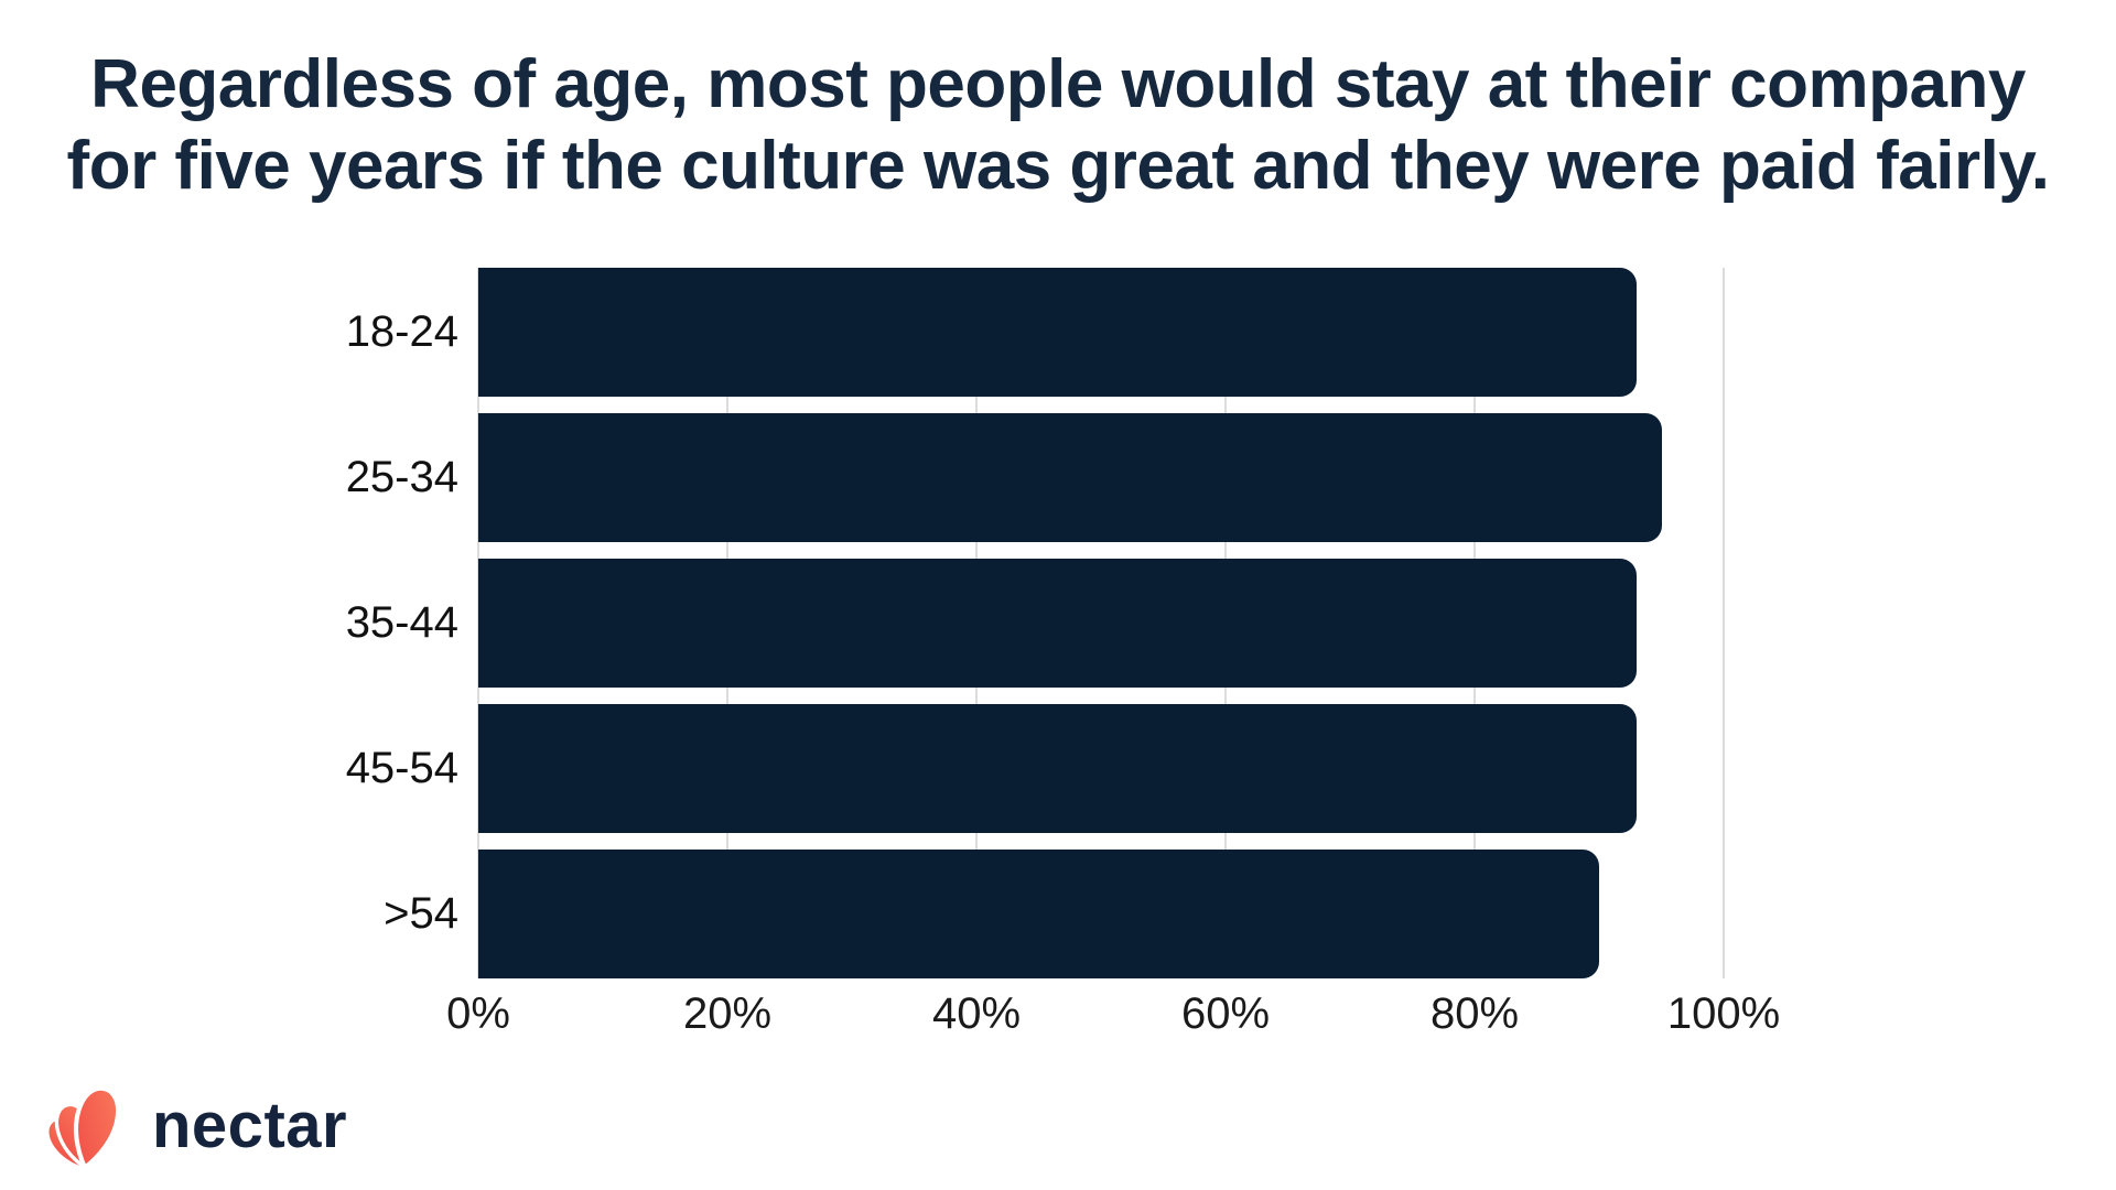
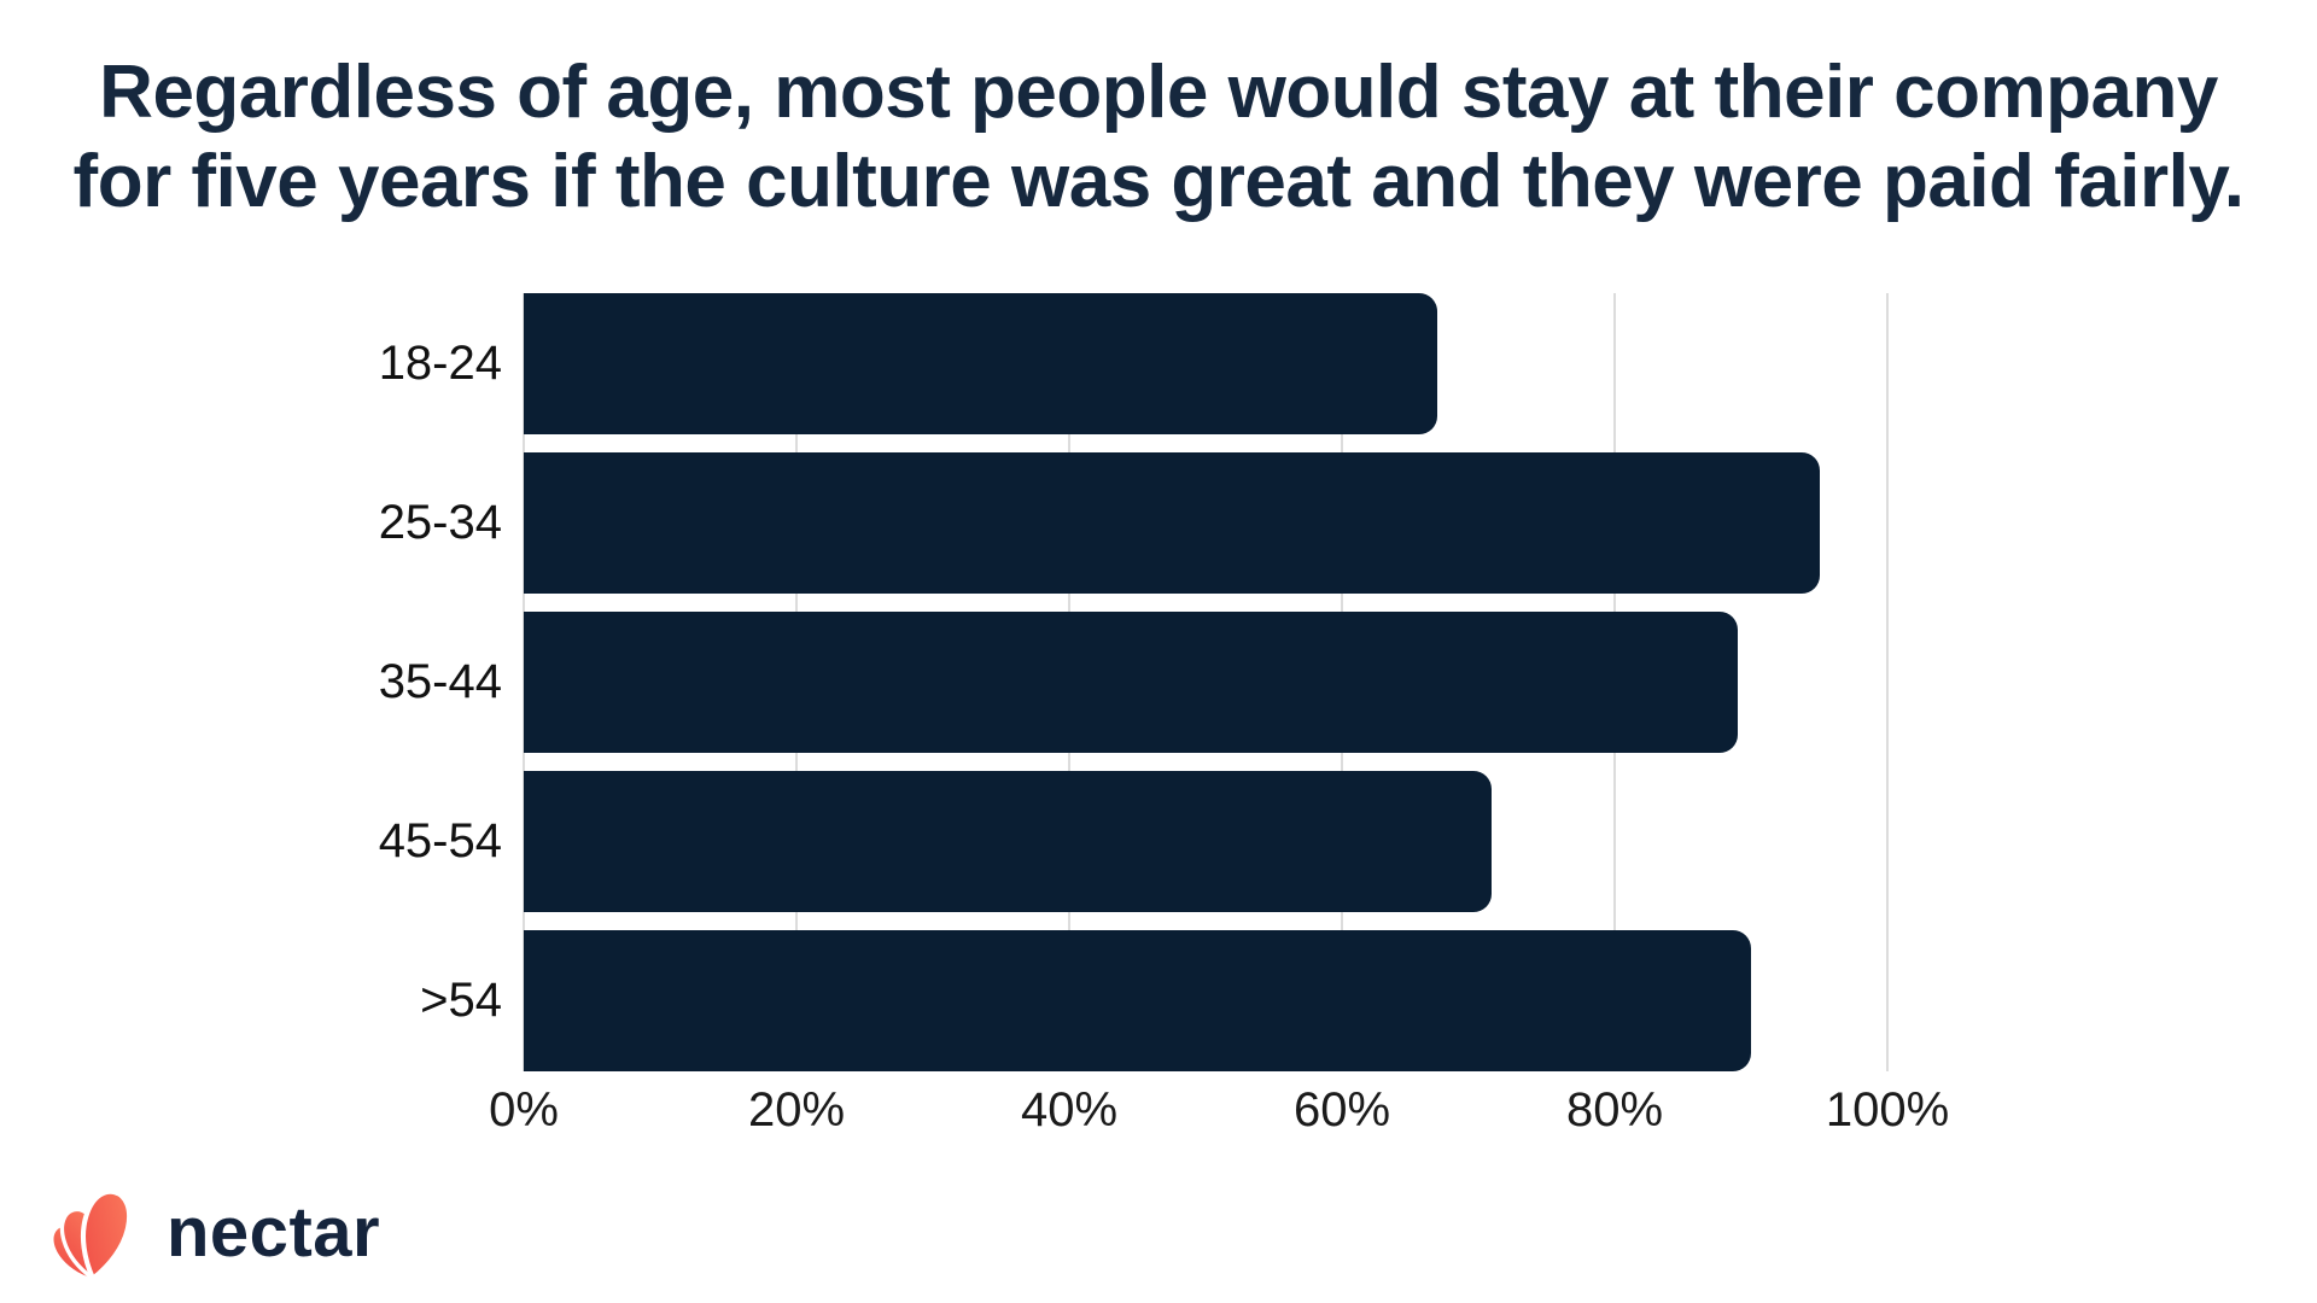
18-24: 93% -> 67%
35-44: 93% -> 89%
45-54: 93% -> 71%
